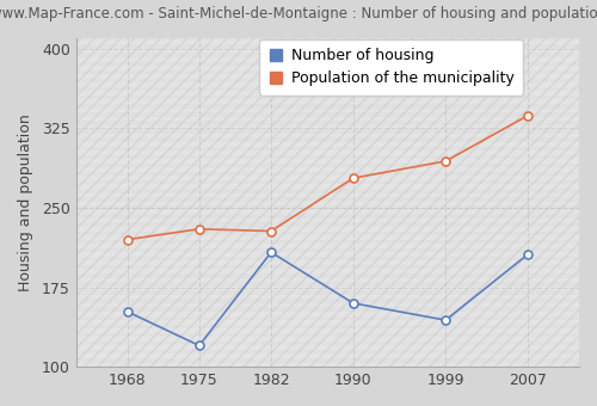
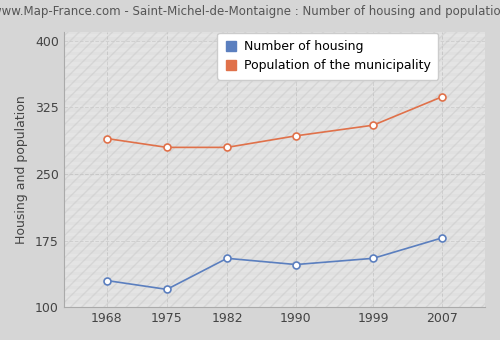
Number of housing/1968: 152 -> 130
Population of the municipality/1968: 220 -> 290
Population of the municipality/1975: 230 -> 280
Number of housing/1982: 208 -> 155
Population of the municipality/1982: 228 -> 280
Number of housing/1990: 160 -> 148
Population of the municipality/1990: 278 -> 293
Number of housing/1999: 144 -> 155
Population of the municipality/1999: 294 -> 305
Number of housing/2007: 206 -> 178
